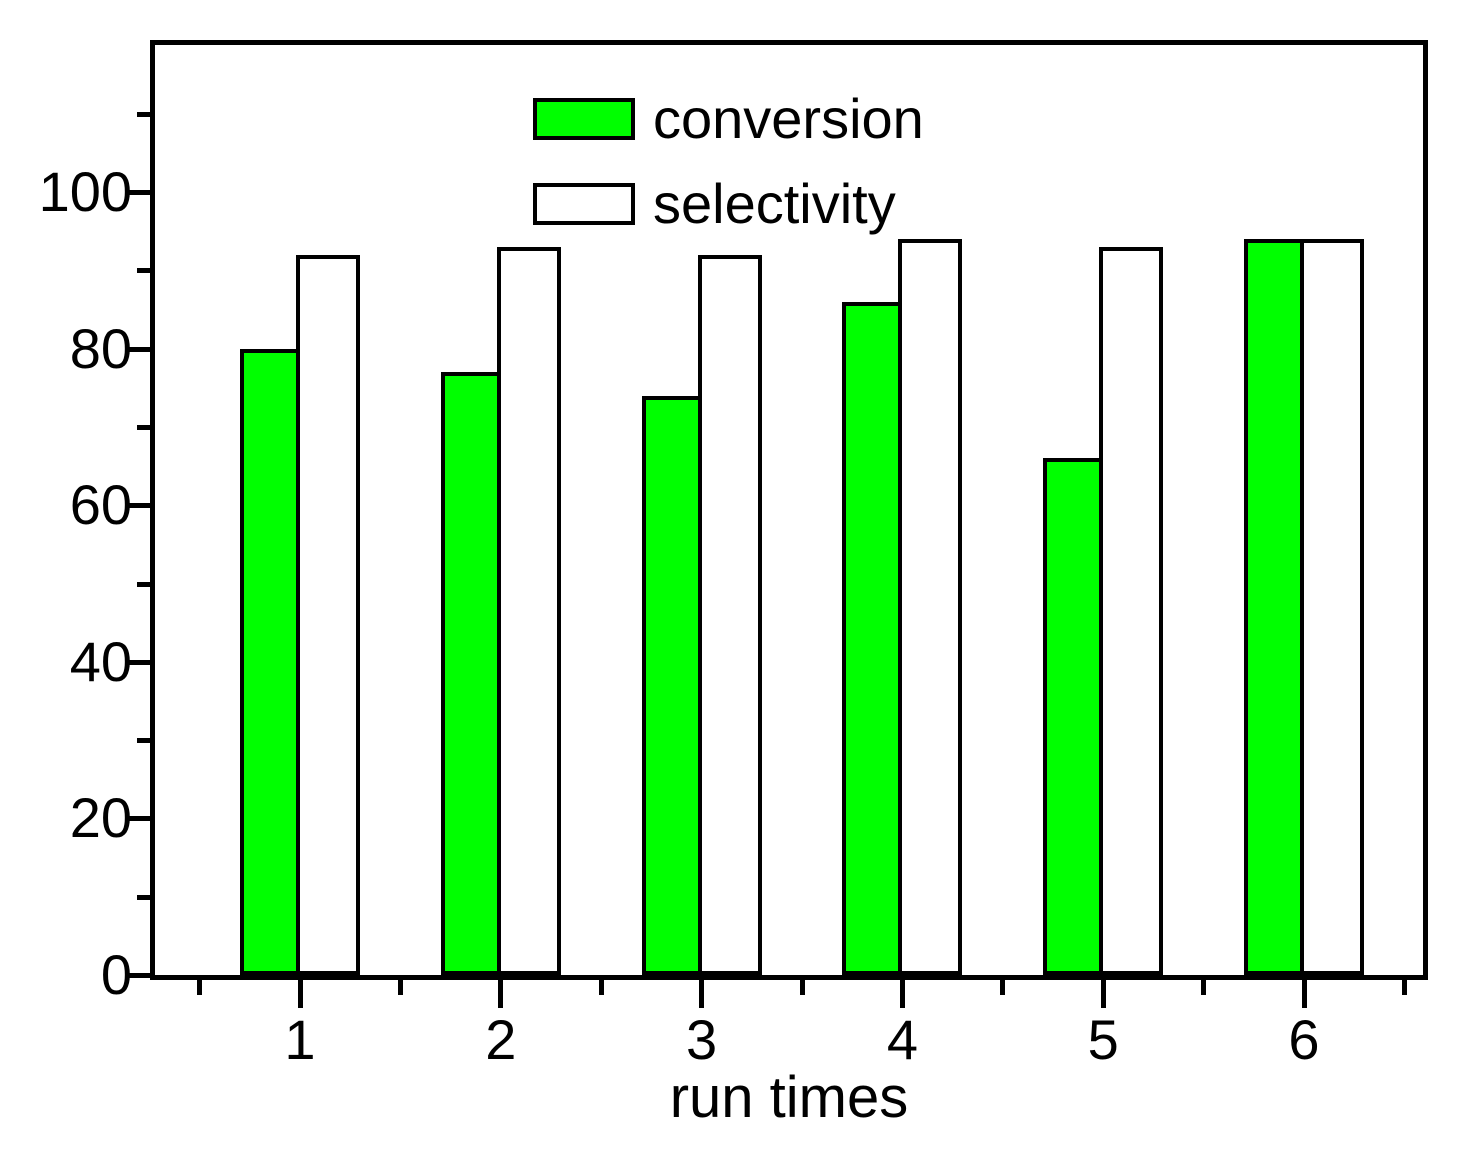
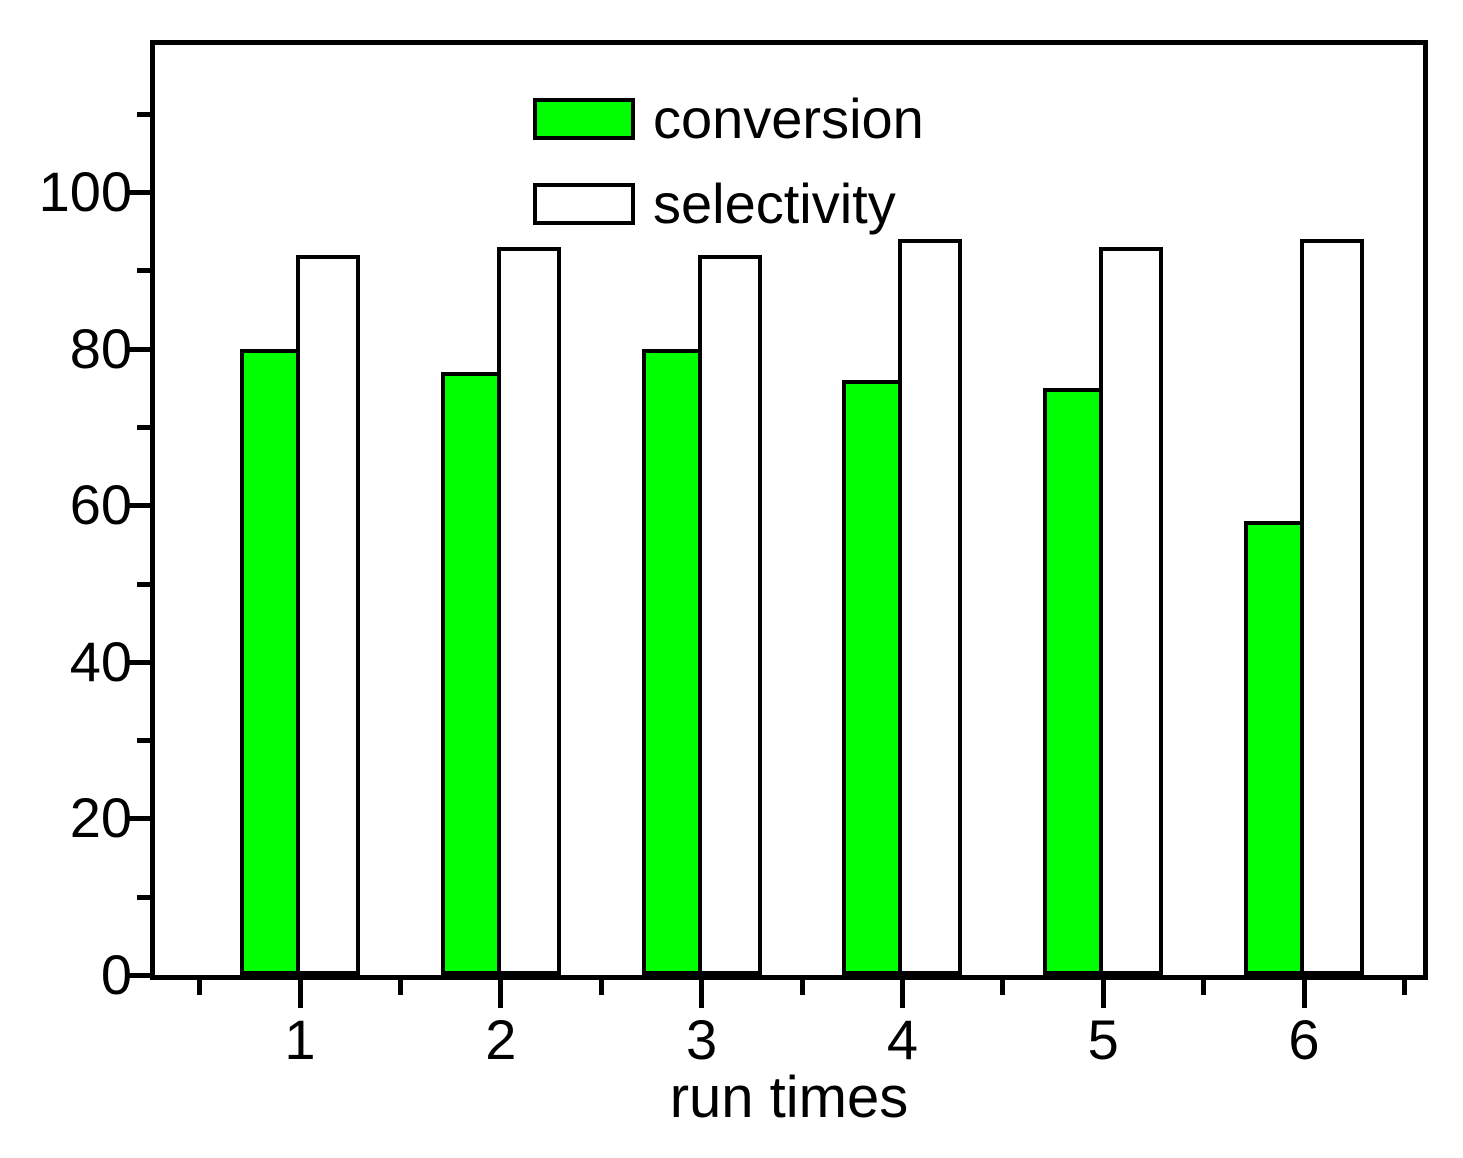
conversion/3: 74 -> 80
conversion/4: 86 -> 76
conversion/5: 66 -> 75
conversion/6: 94 -> 58
